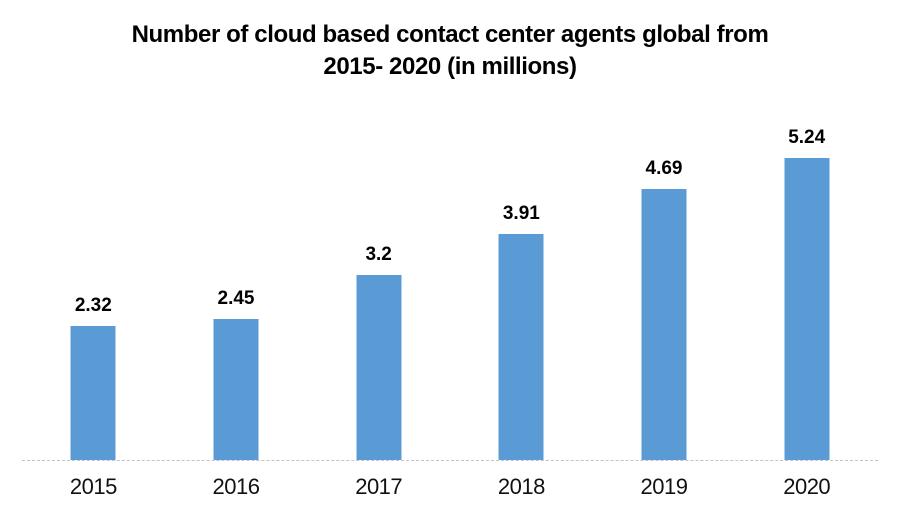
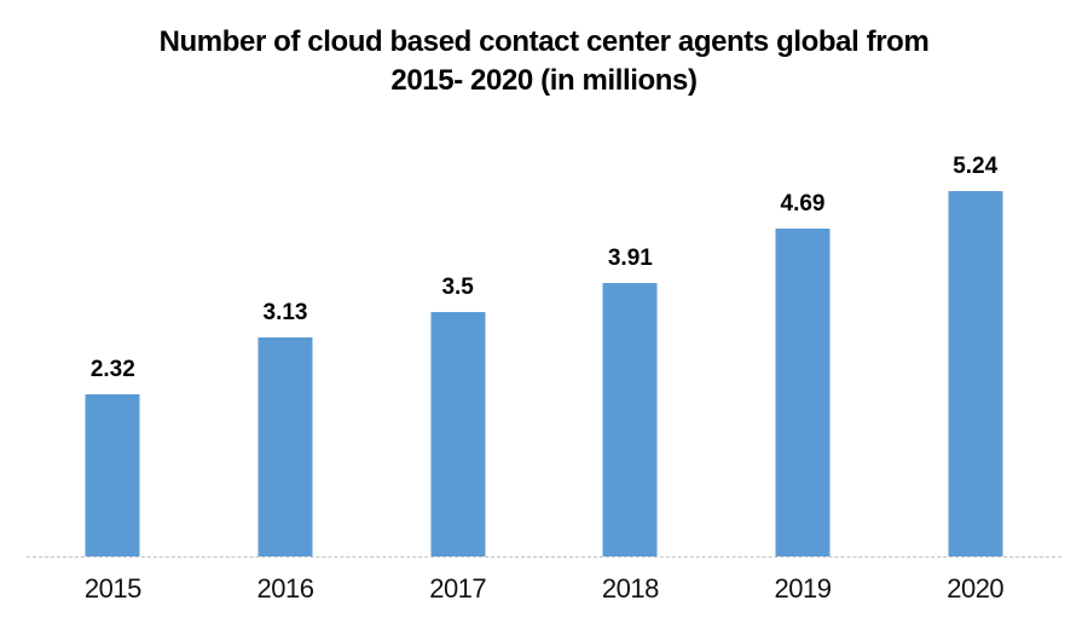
2016: 2.45 -> 3.13
2017: 3.2 -> 3.5
